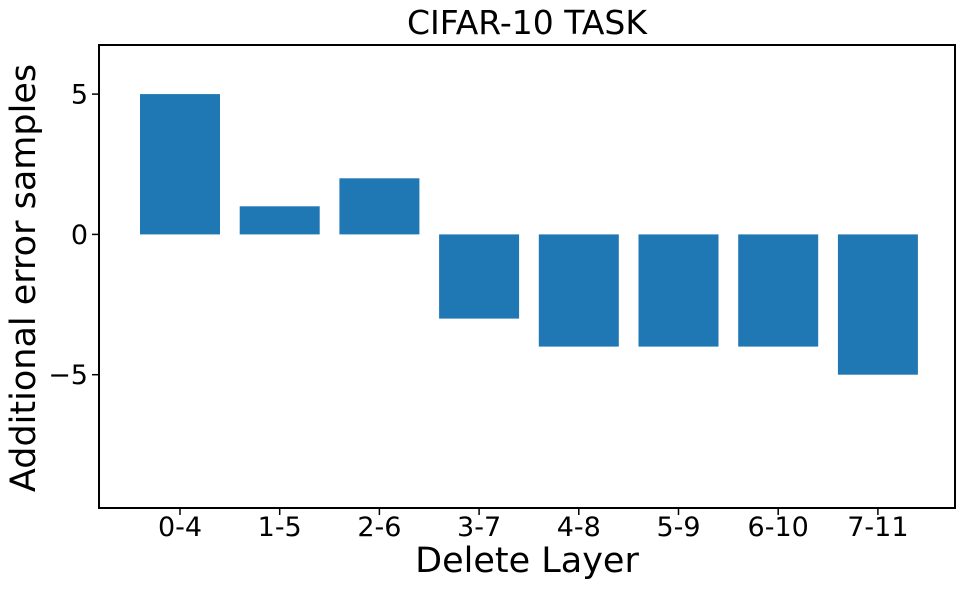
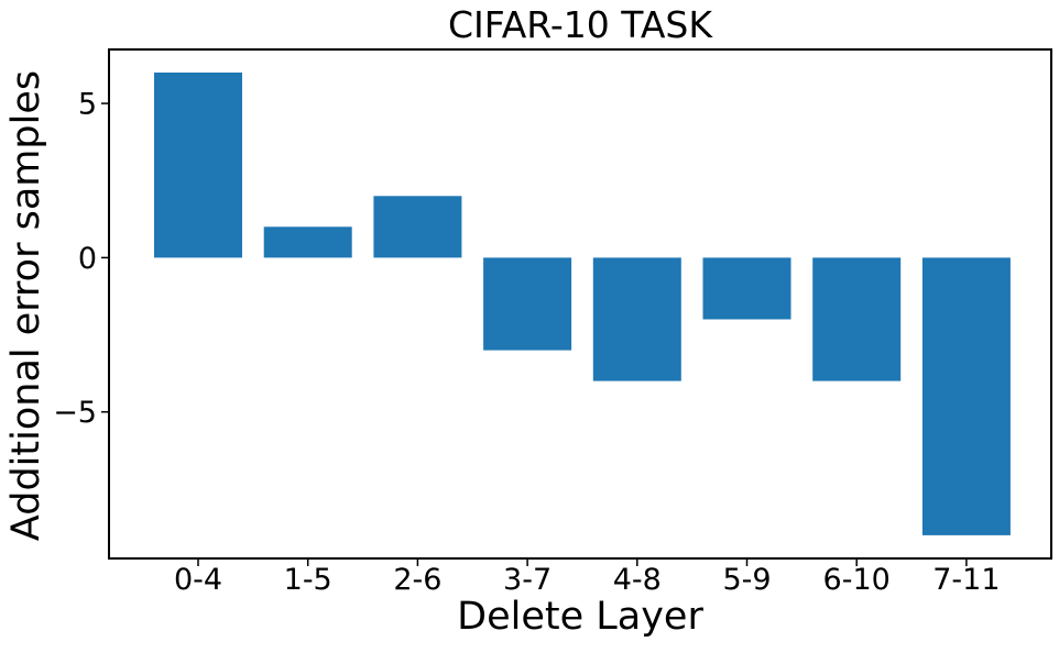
0-4: 5 -> 6
5-9: -4 -> -2
7-11: -5 -> -9
